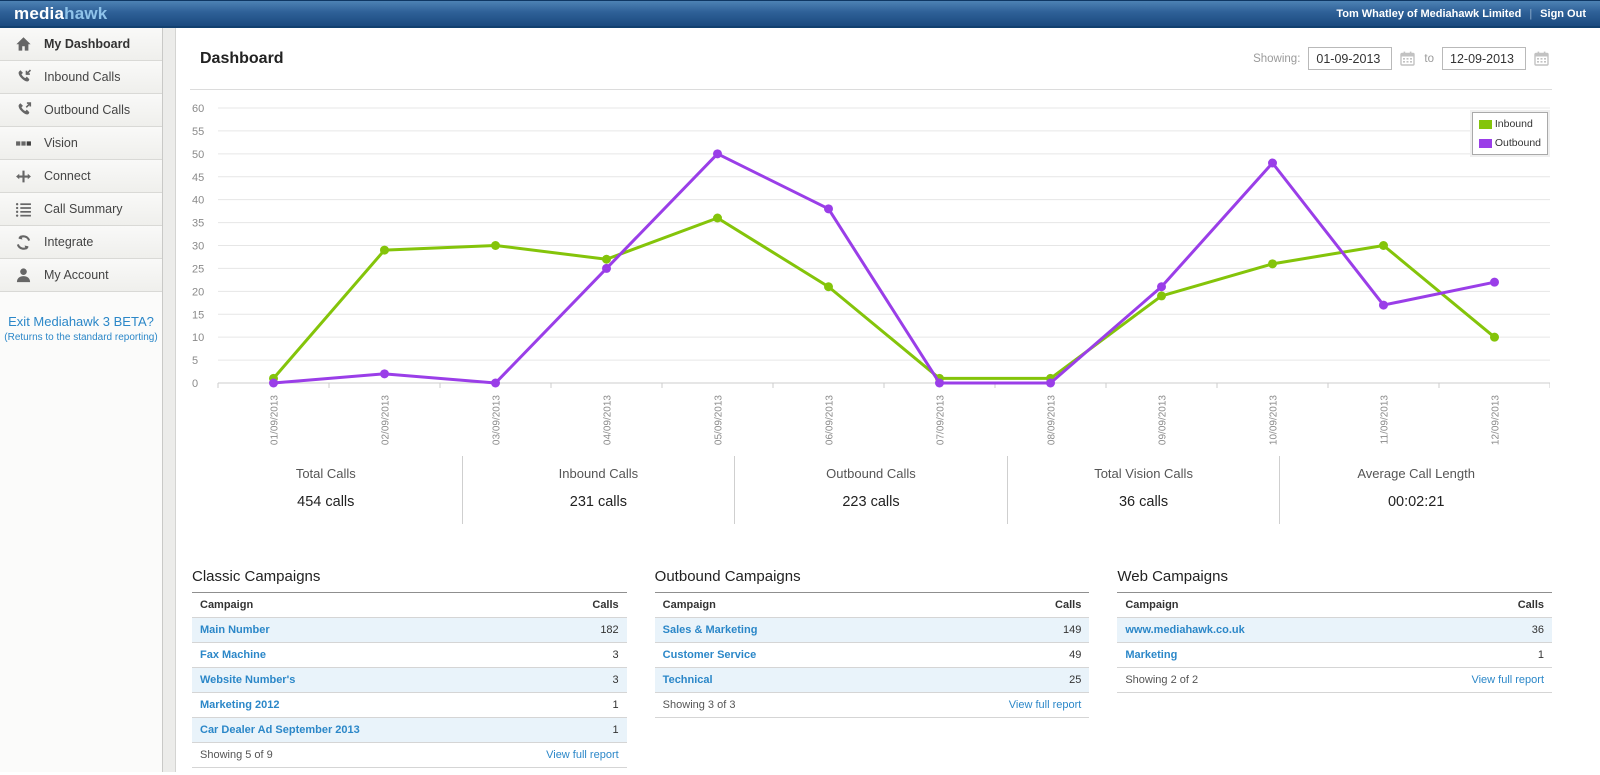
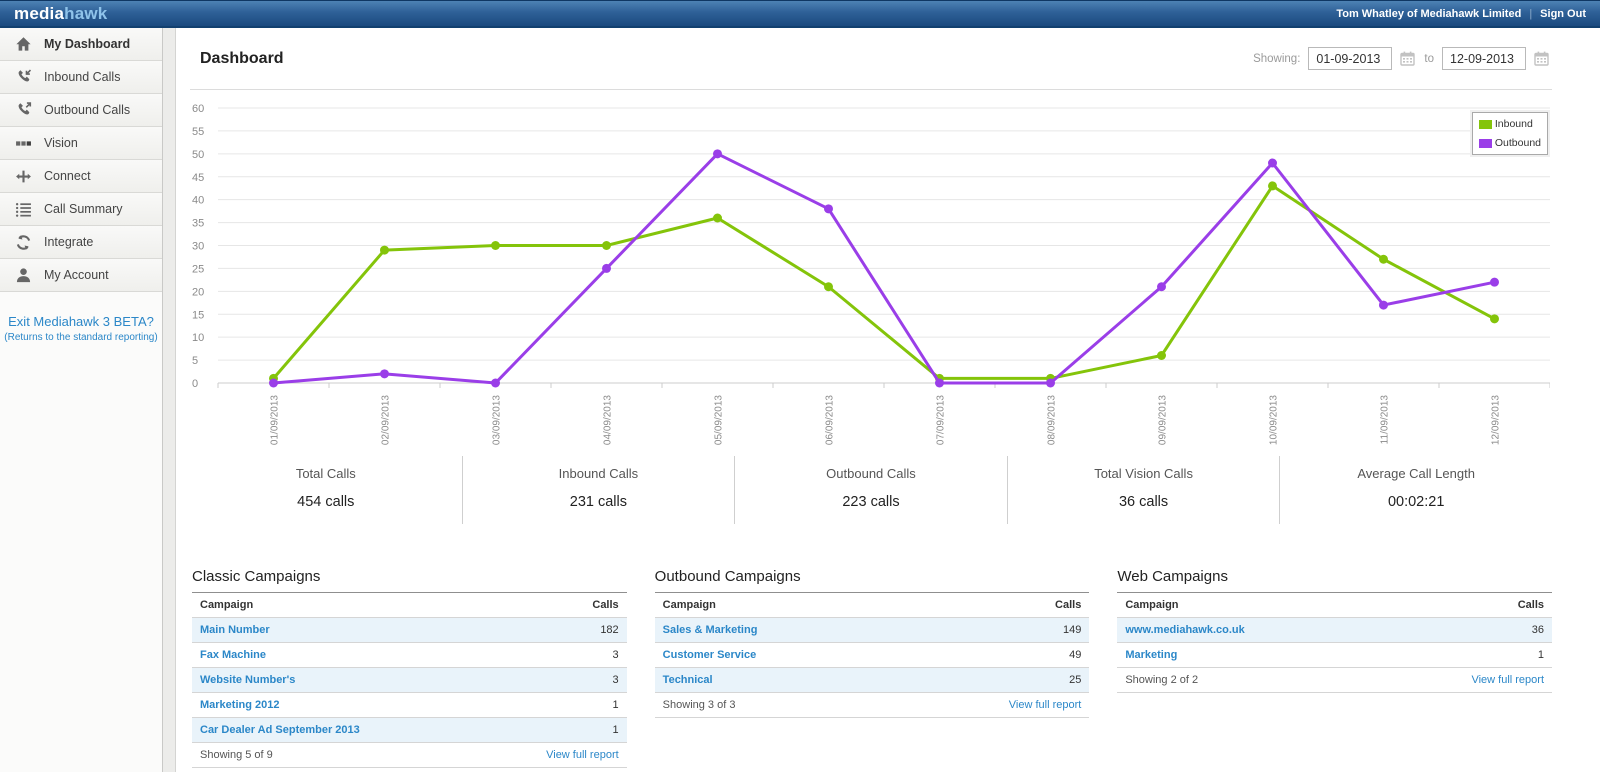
Inbound/04/09/2013: 27 -> 30
Inbound/09/09/2013: 19 -> 6
Inbound/10/09/2013: 26 -> 43
Inbound/11/09/2013: 30 -> 27
Inbound/12/09/2013: 10 -> 14
